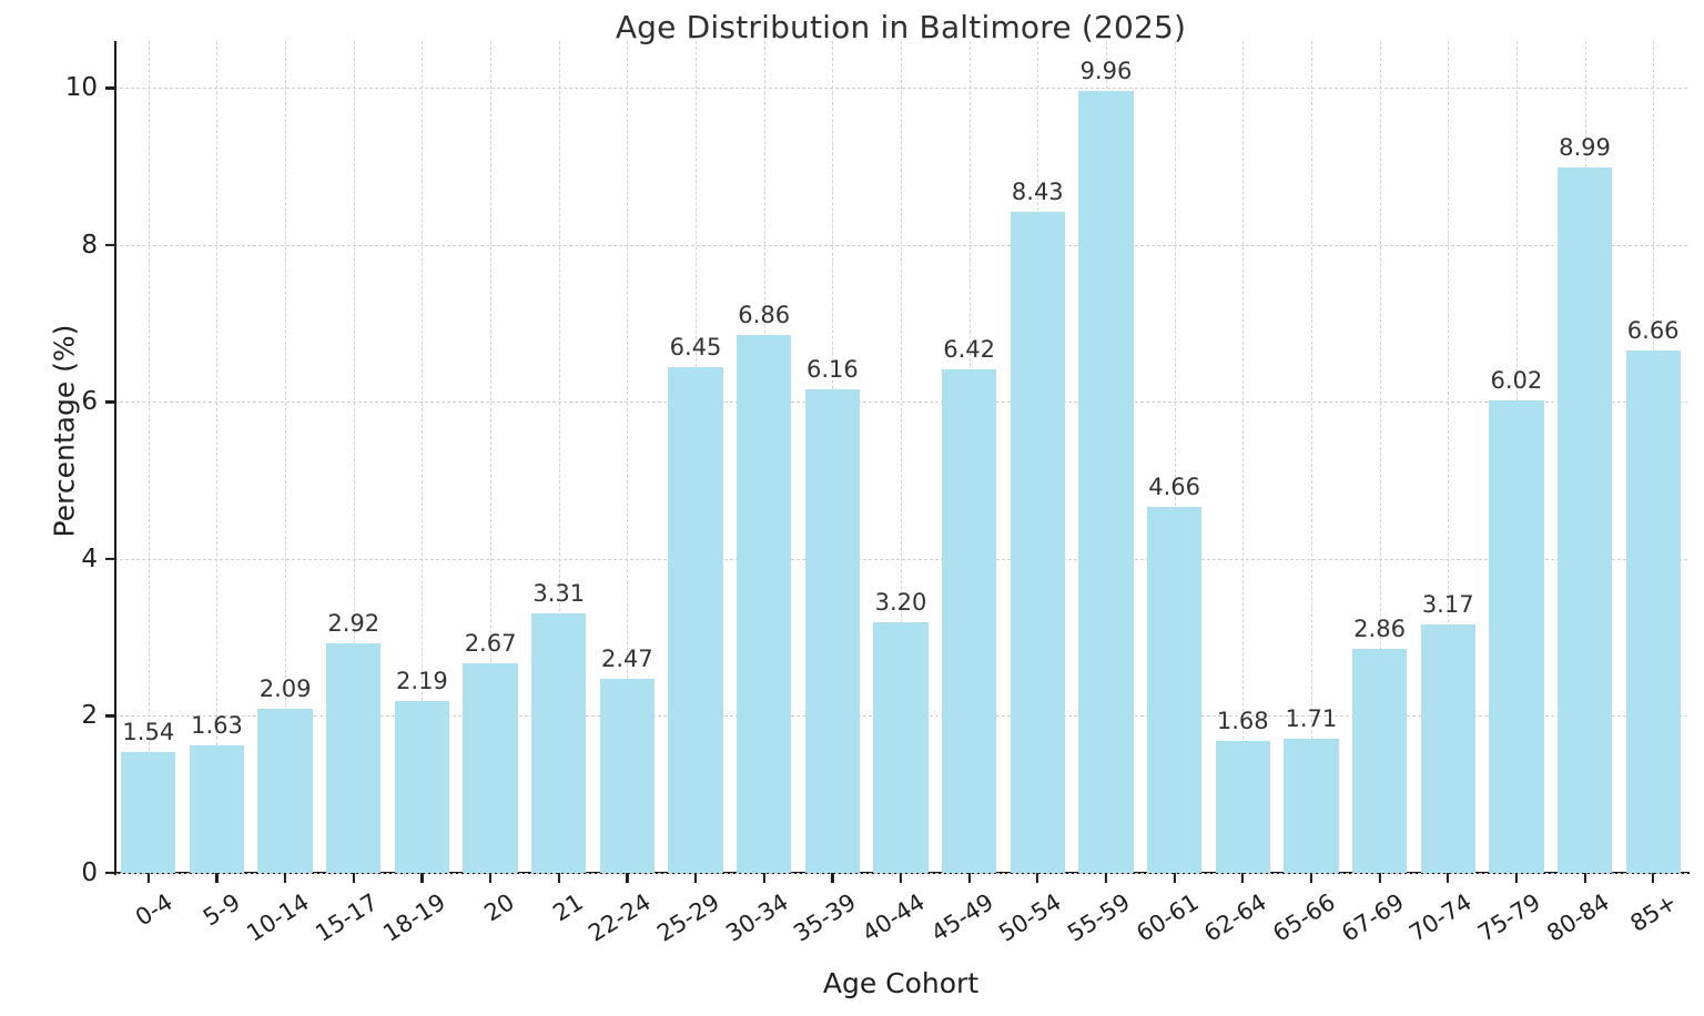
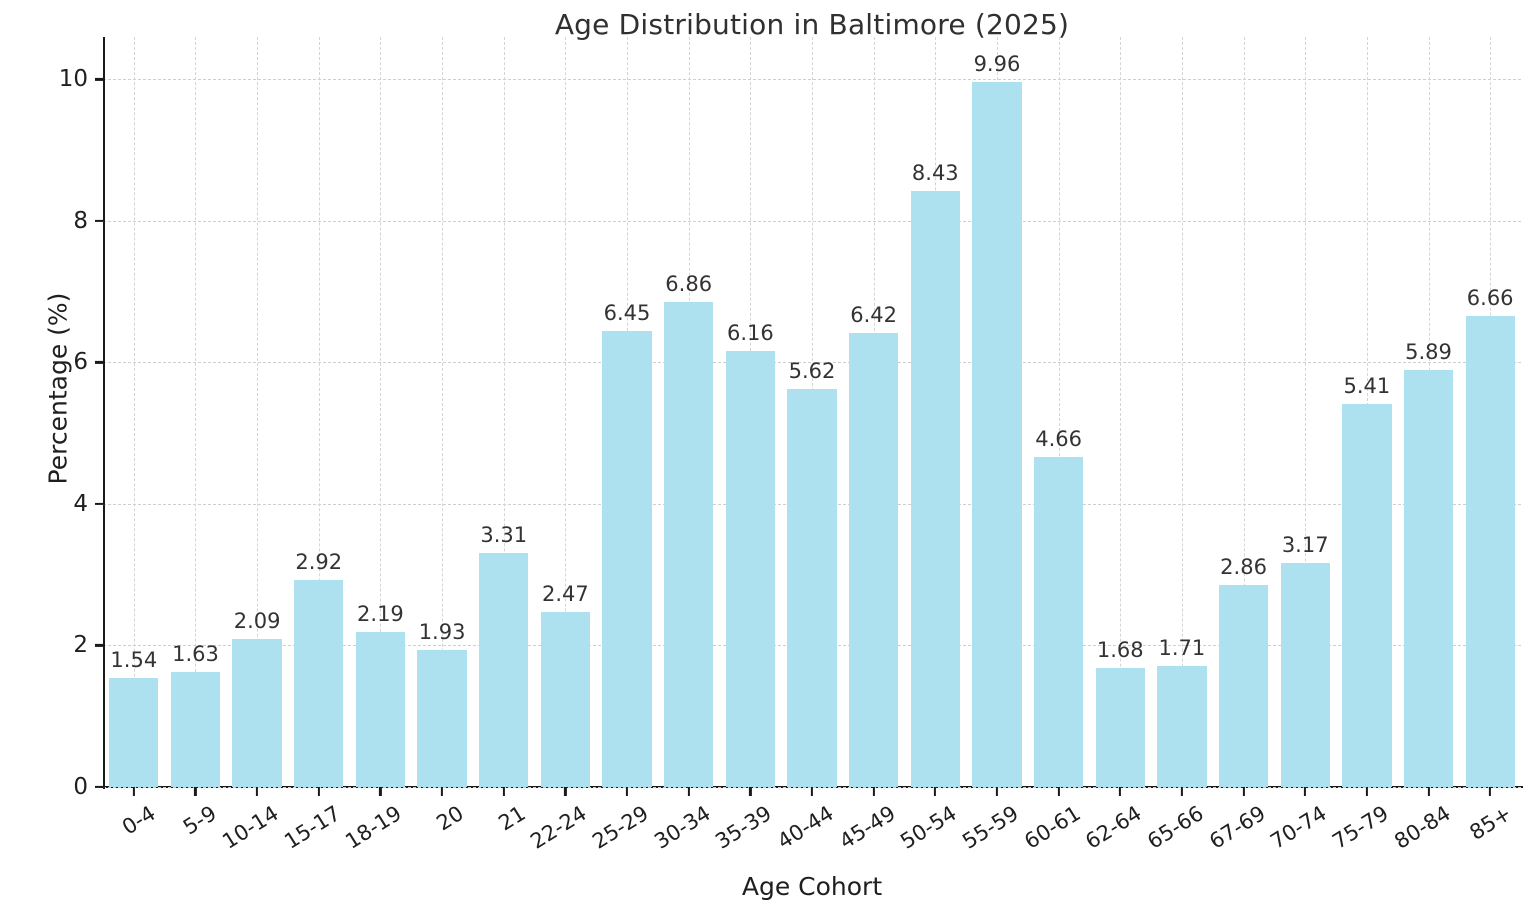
20: 2.67 -> 1.93
40-44: 3.20 -> 5.62
75-79: 6.02 -> 5.41
80-84: 8.99 -> 5.89
